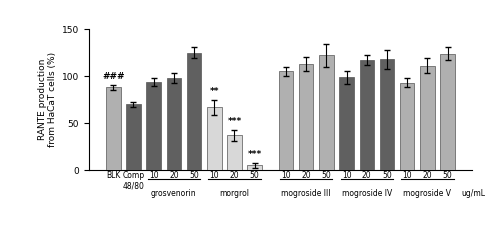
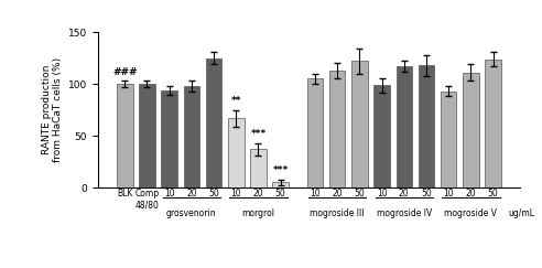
BLK: 88 -> 100
Comp 48/80: 70 -> 100
